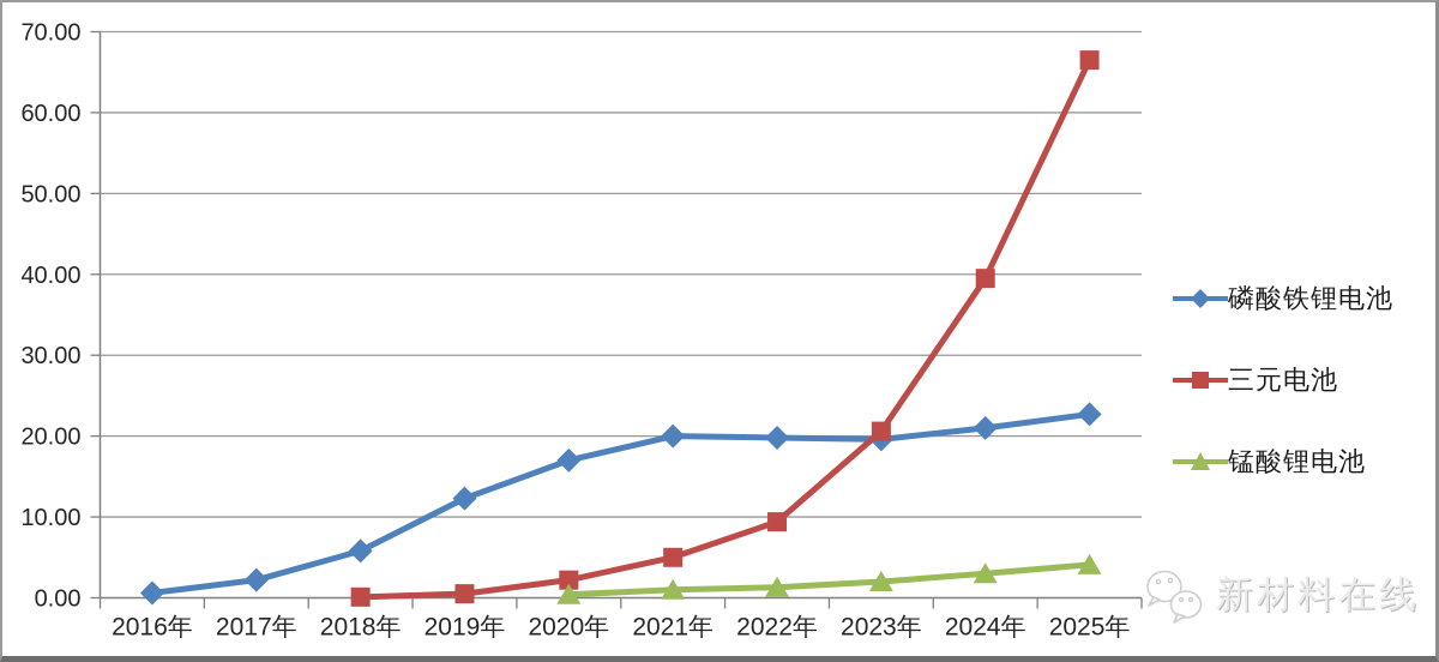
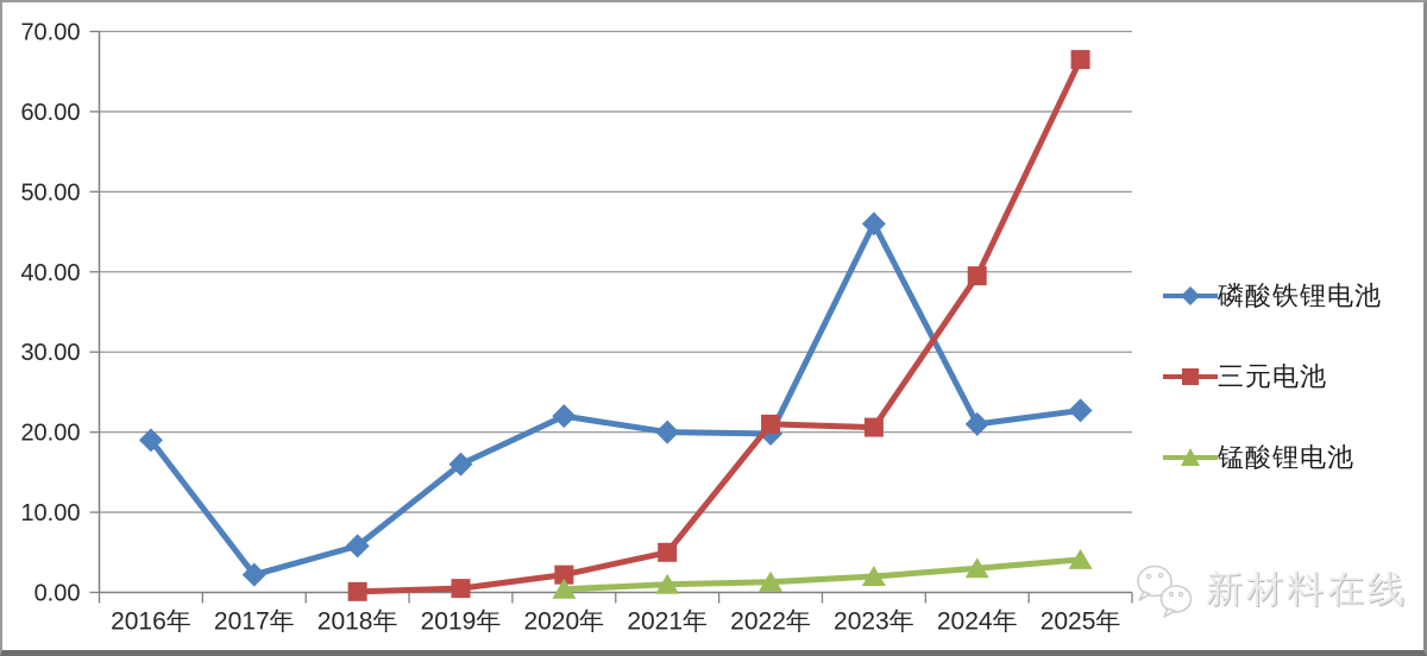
磷酸铁锂电池/2016年: 1 -> 19
磷酸铁锂电池/2019年: 12 -> 16
磷酸铁锂电池/2020年: 17 -> 22
三元电池/2022年: 9 -> 21
磷酸铁锂电池/2023年: 20 -> 46
